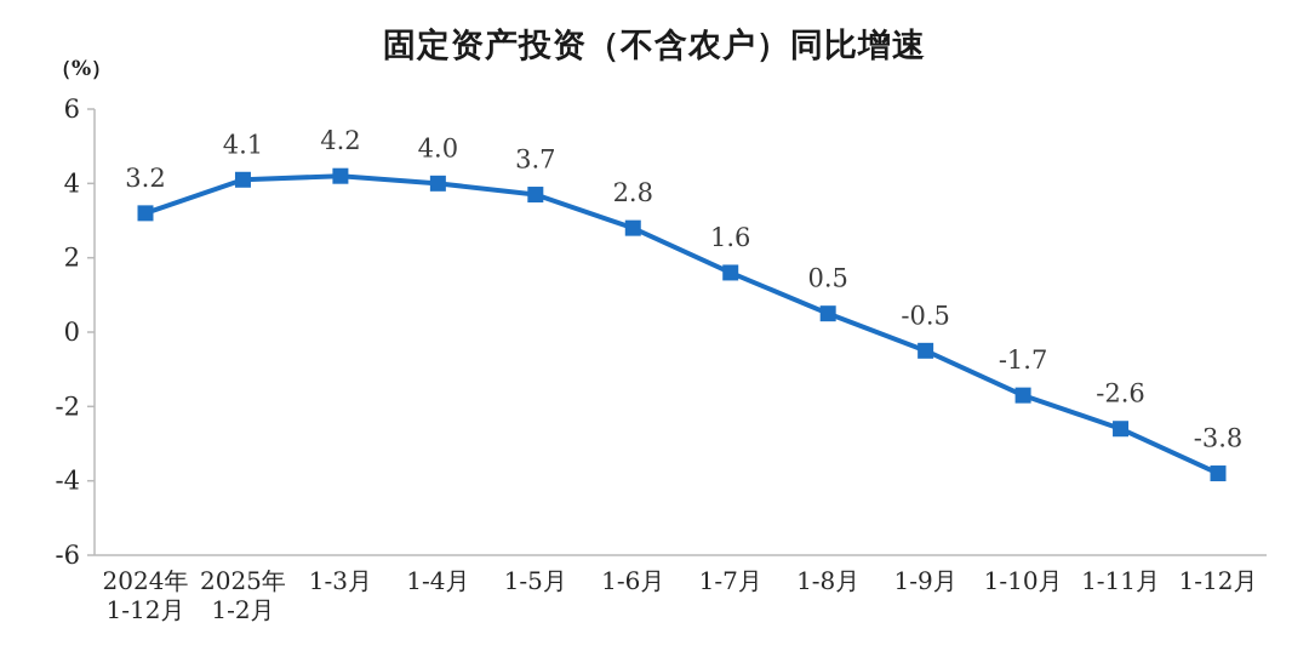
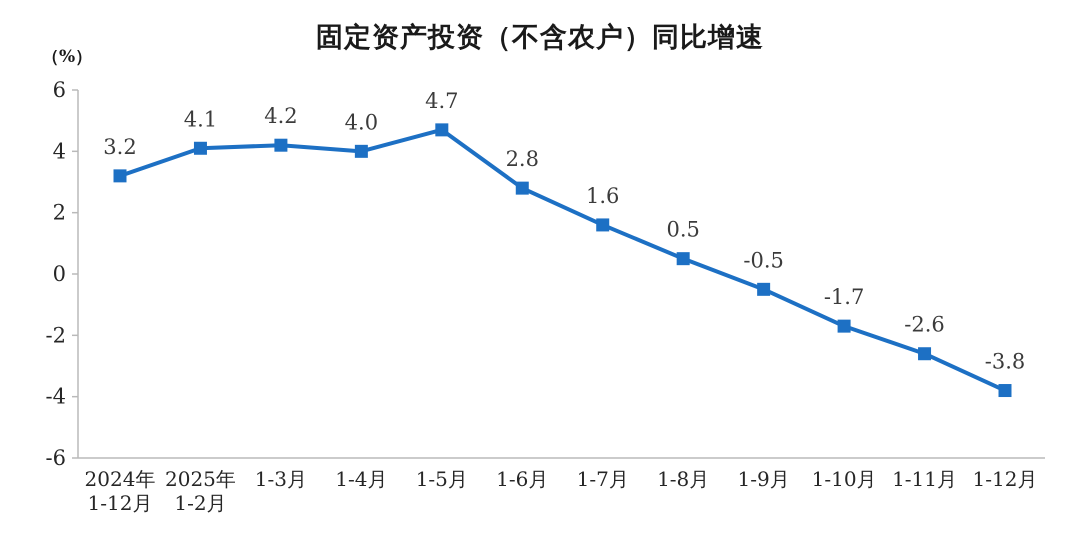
1-5月: 3.7 -> 4.7
